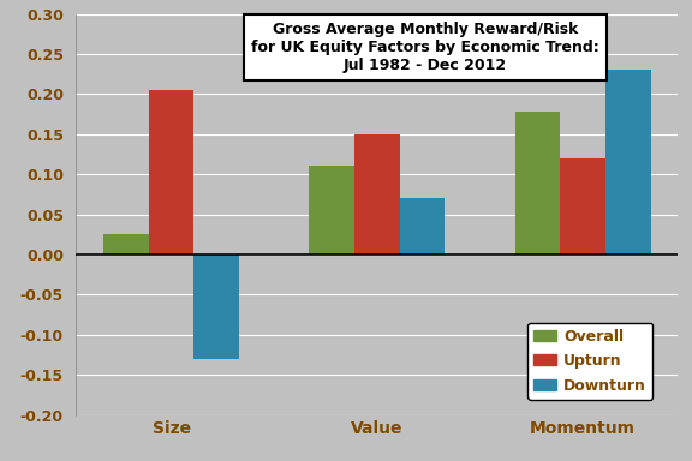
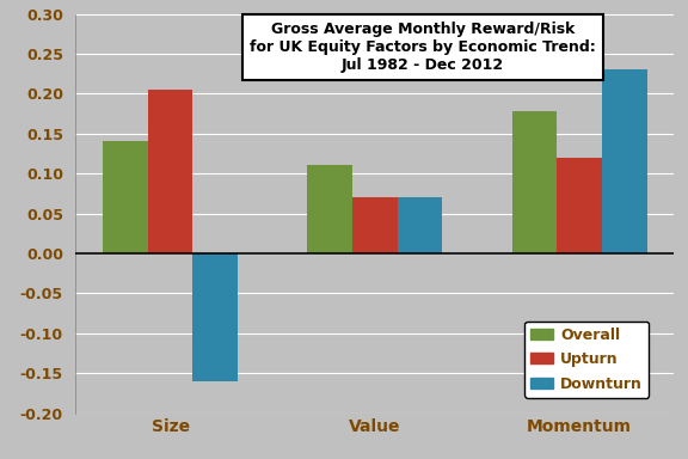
Overall/Size: 0.025 -> 0.140
Downturn/Size: -0.13 -> -0.16
Upturn/Value: 0.150 -> 0.070
